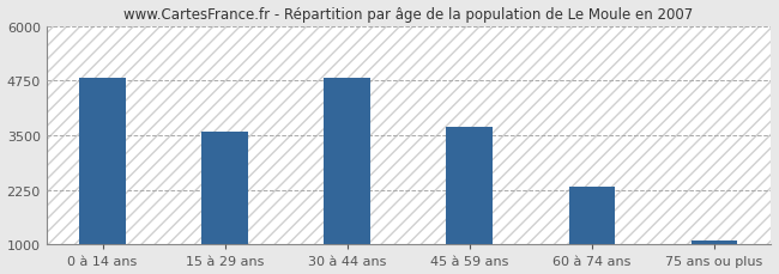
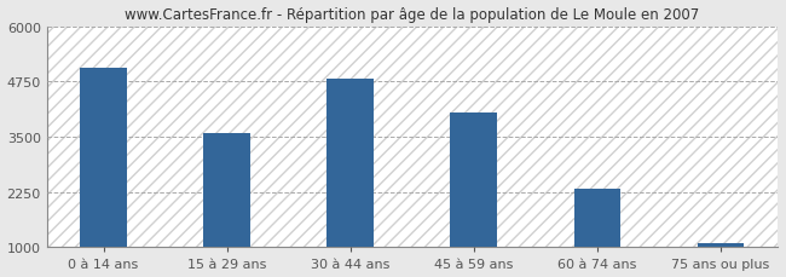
0 à 14 ans: 4800 -> 5050
45 à 59 ans: 3680 -> 4050
